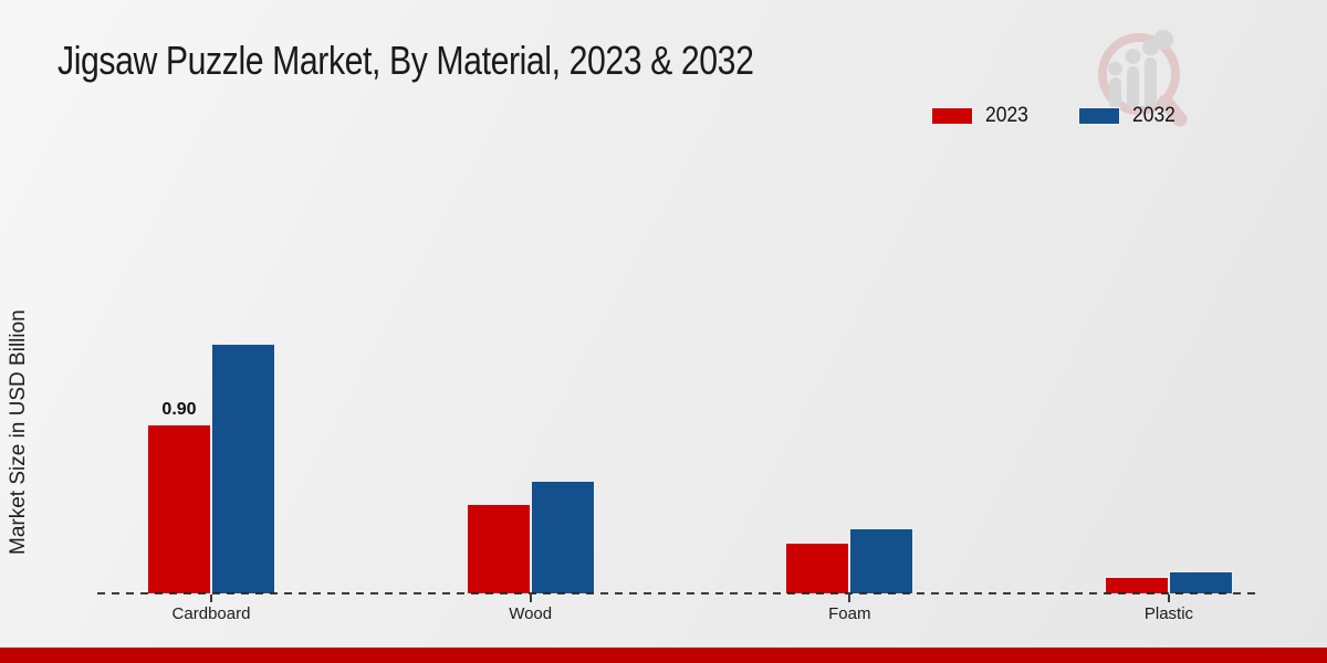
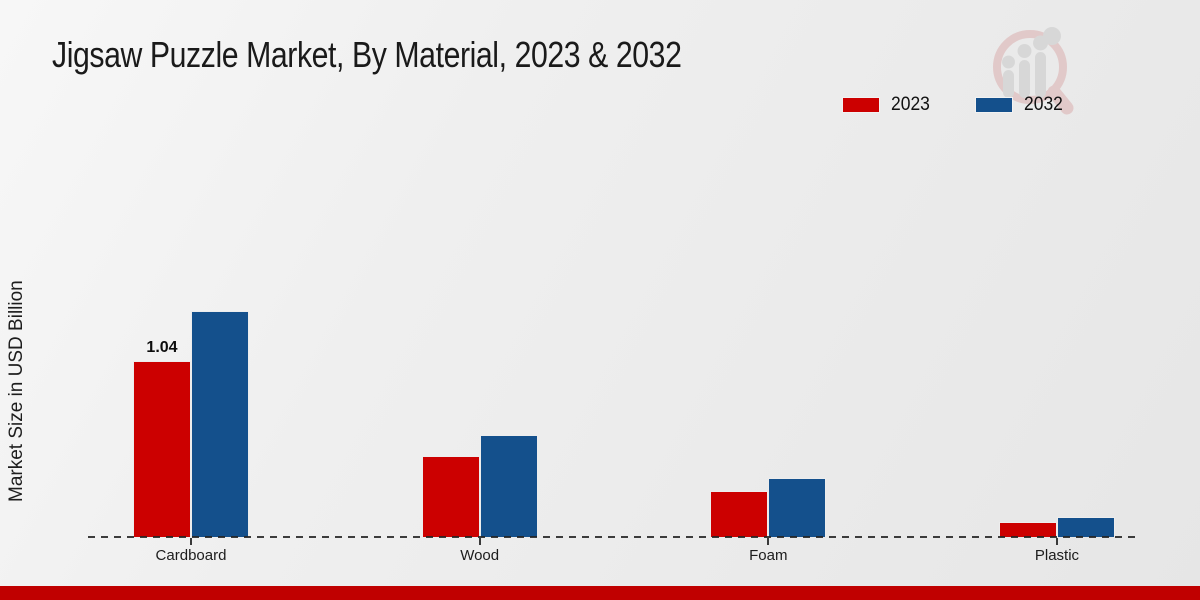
2023/Cardboard: 0.90 -> 1.04
